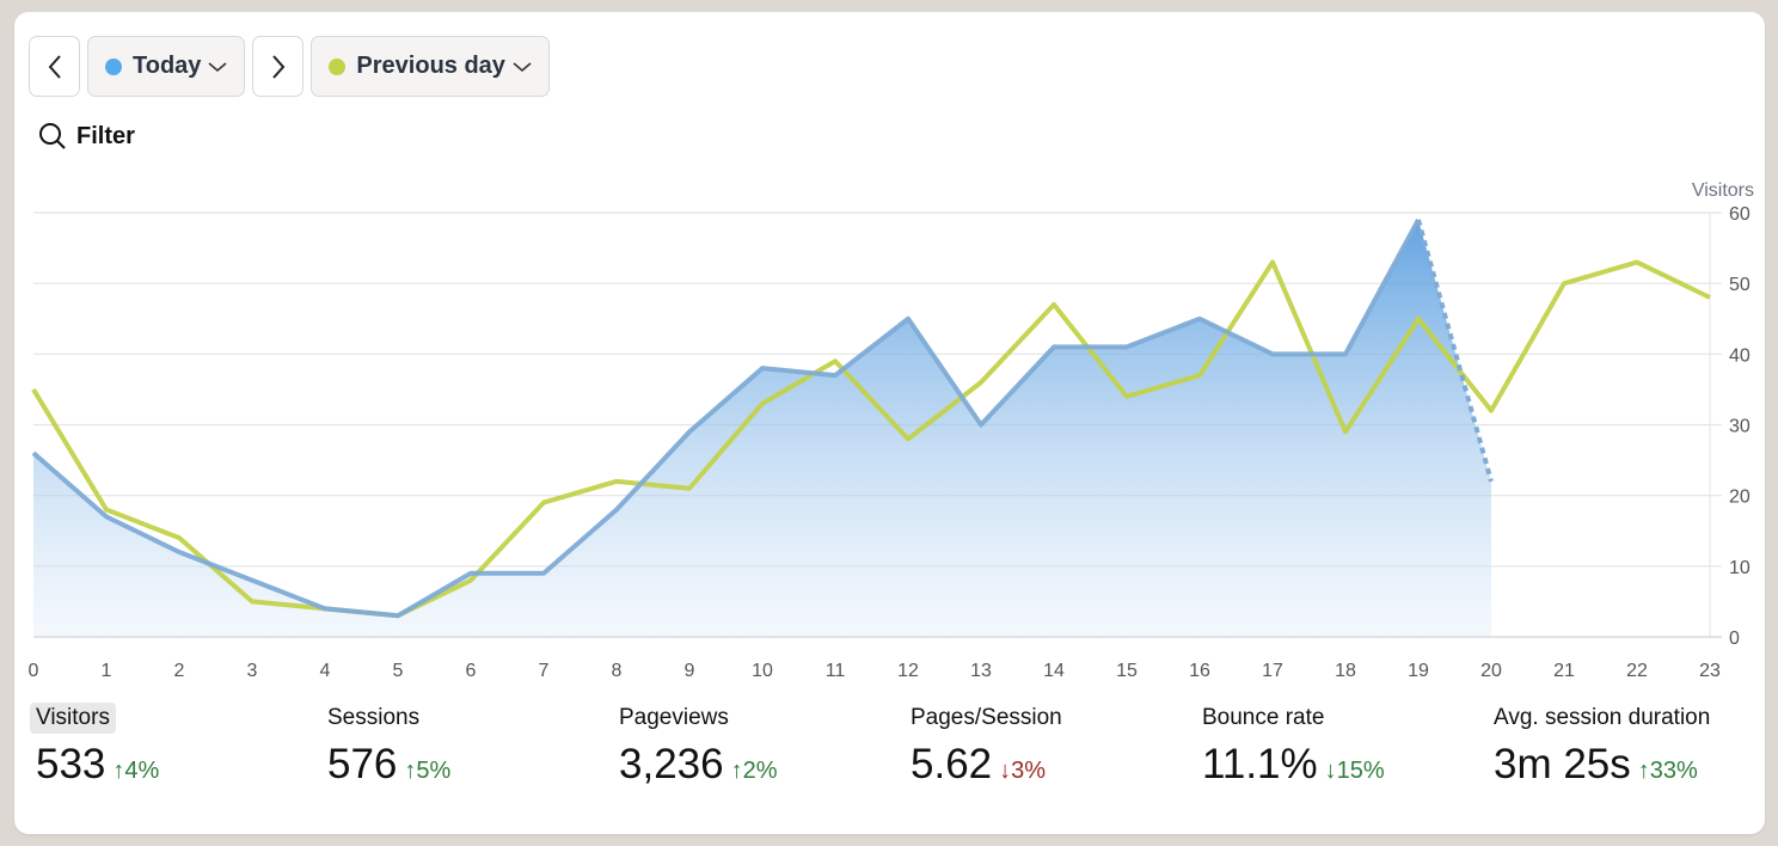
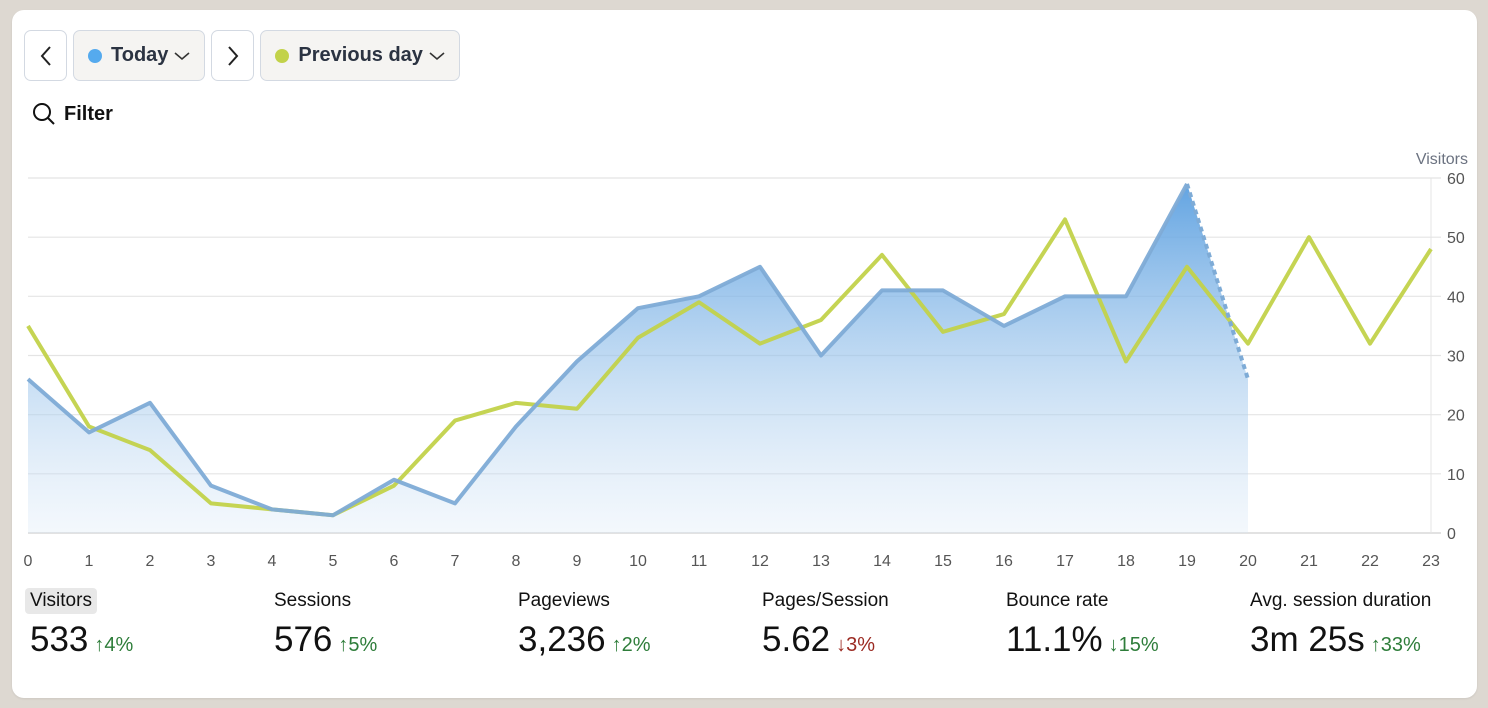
Today/2: 12 -> 22
Today/7: 9 -> 5
Today/11: 37 -> 40
Previous day/12: 28 -> 32
Today/16: 45 -> 35
Today/20: 22 -> 26
Previous day/22: 53 -> 32
